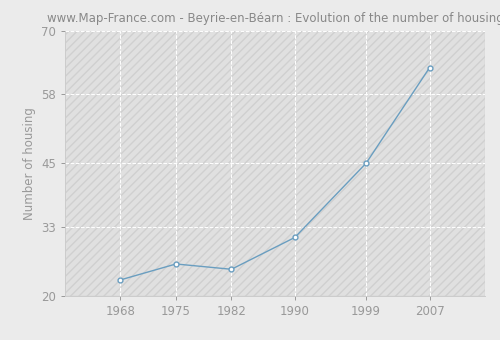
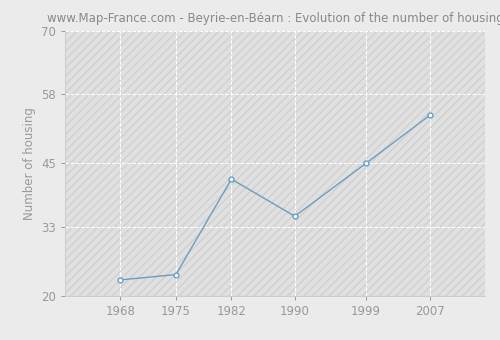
1975: 26 -> 24
1982: 25 -> 42
1990: 31 -> 35
2007: 63 -> 54
